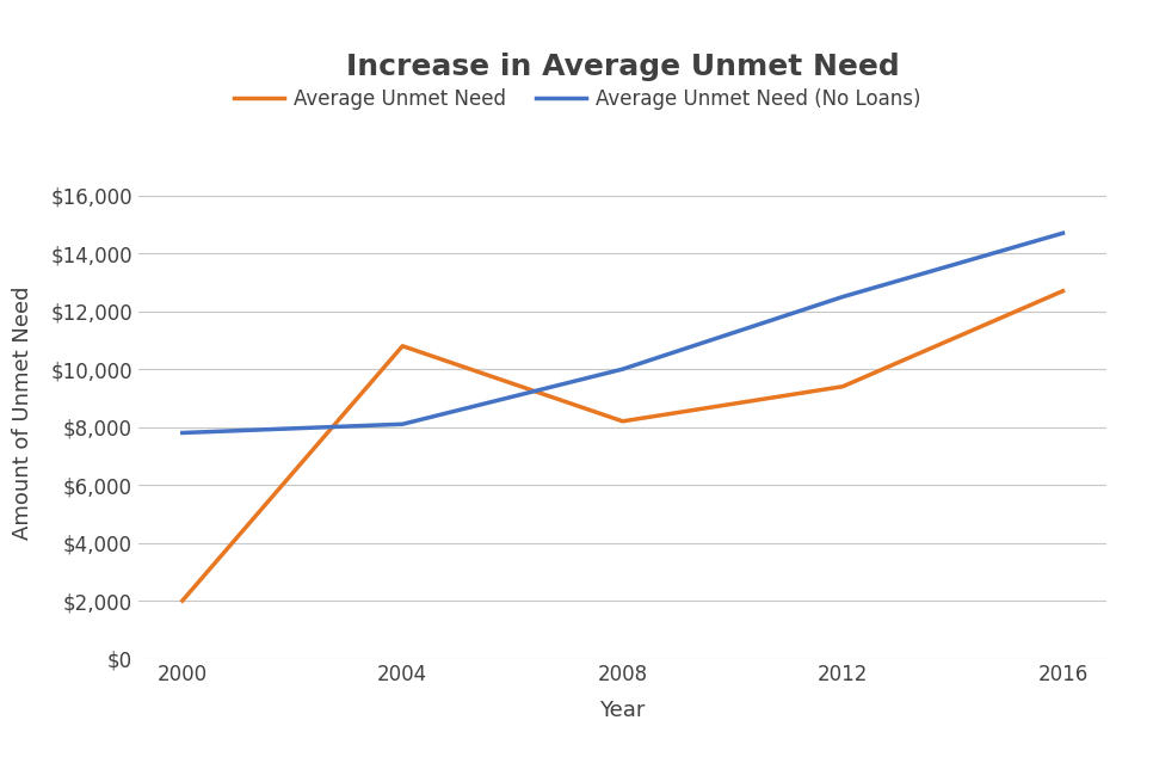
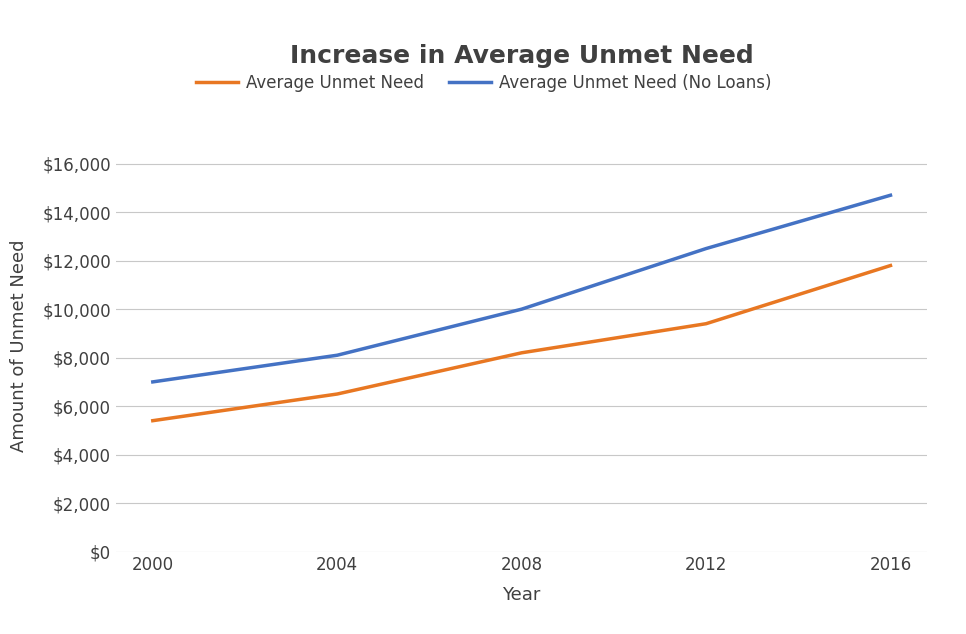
Average Unmet Need/2000: $2,000 -> $5,400
Average Unmet Need (No Loans)/2000: $7,800 -> $7,000
Average Unmet Need/2004: $10,800 -> $6,500
Average Unmet Need/2016: $12,700 -> $11,800
